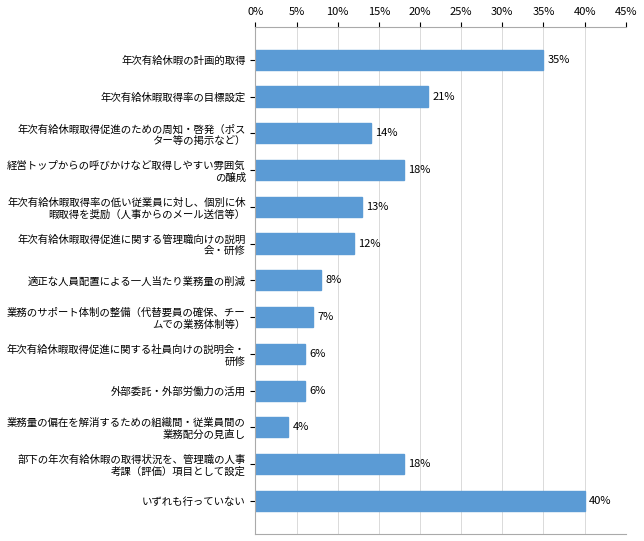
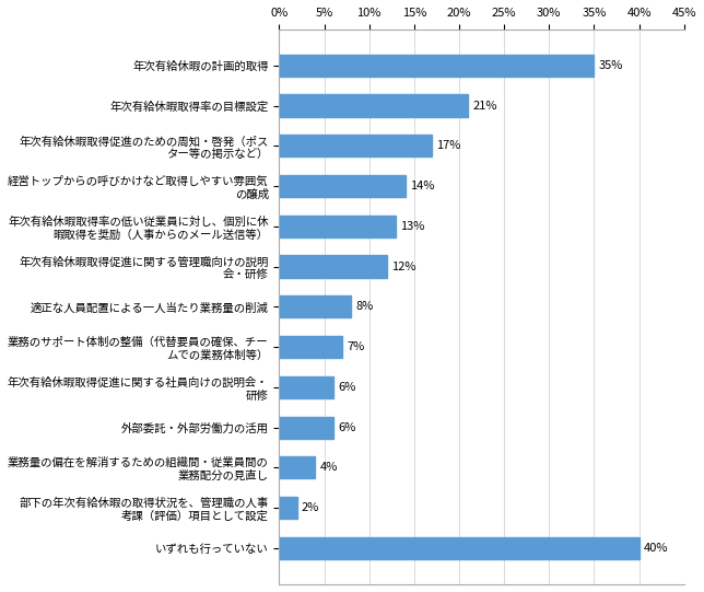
年次有給休暇取得促進のための周知・啓発（ポス ター等の掲示など）: 14% -> 17%
経営トップからの呼びかけなど取得しやすい雰囲気 の醸成: 18% -> 14%
部下の年次有給休暇の取得状況を、管理職の人事 考課（評価）項目として設定: 18% -> 2%
